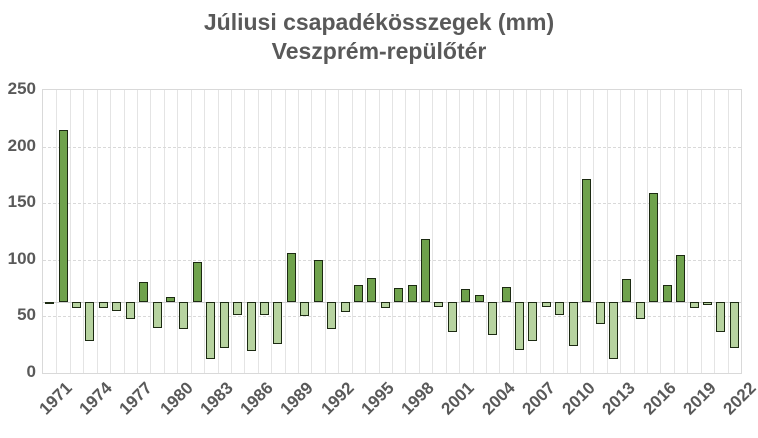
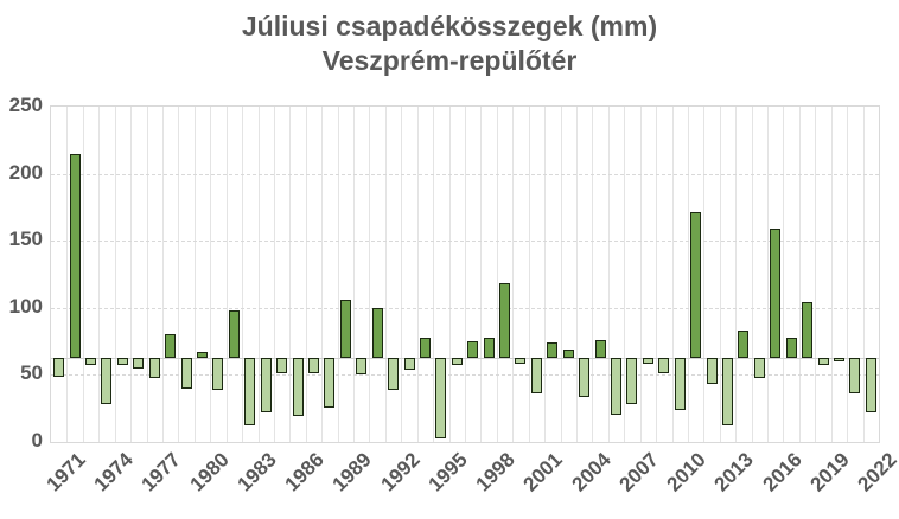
1971: 61 -> 49
1995: 84 -> 3
